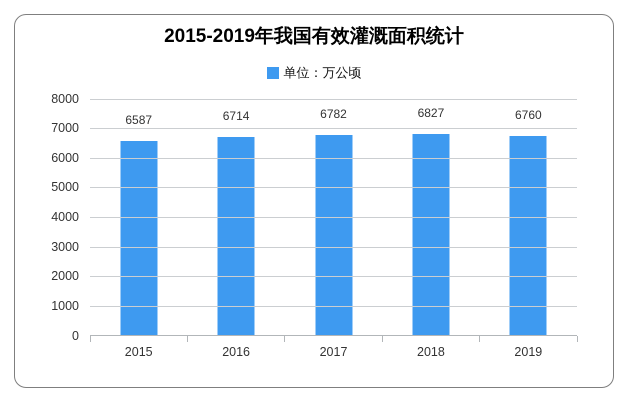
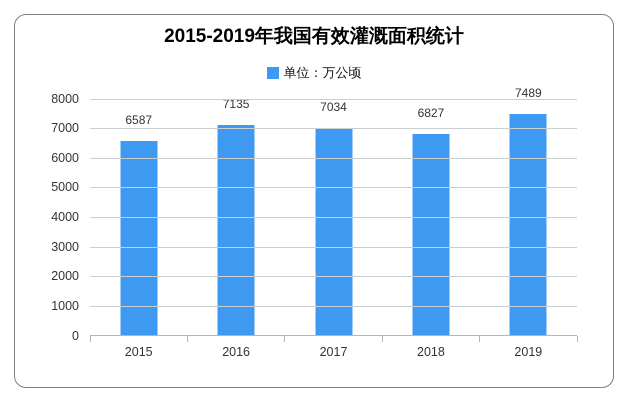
2016: 6714 -> 7135
2017: 6782 -> 7034
2019: 6760 -> 7489
